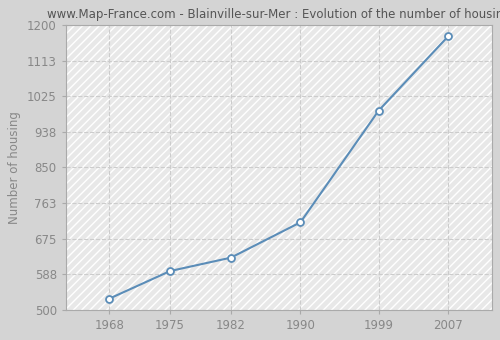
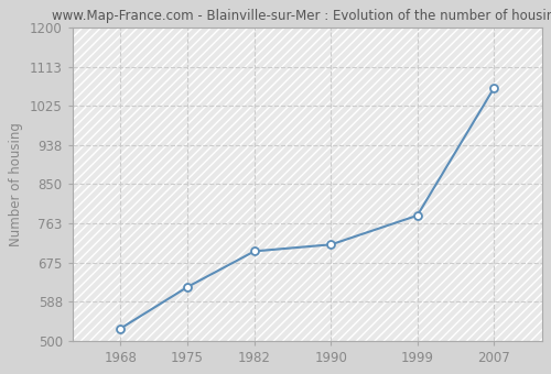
1975: 595 -> 620
1982: 628 -> 700
1999: 990 -> 780
2007: 1173 -> 1065
